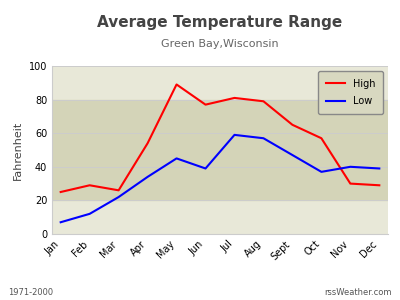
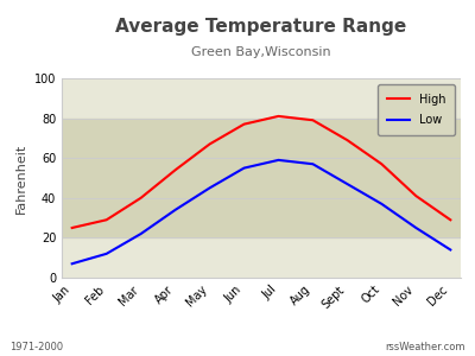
High/Mar: 26 -> 40
High/May: 89 -> 67
Low/Jun: 39 -> 55
High/Sept: 65 -> 69
High/Nov: 30 -> 41
Low/Nov: 40 -> 25
Low/Dec: 39 -> 14
